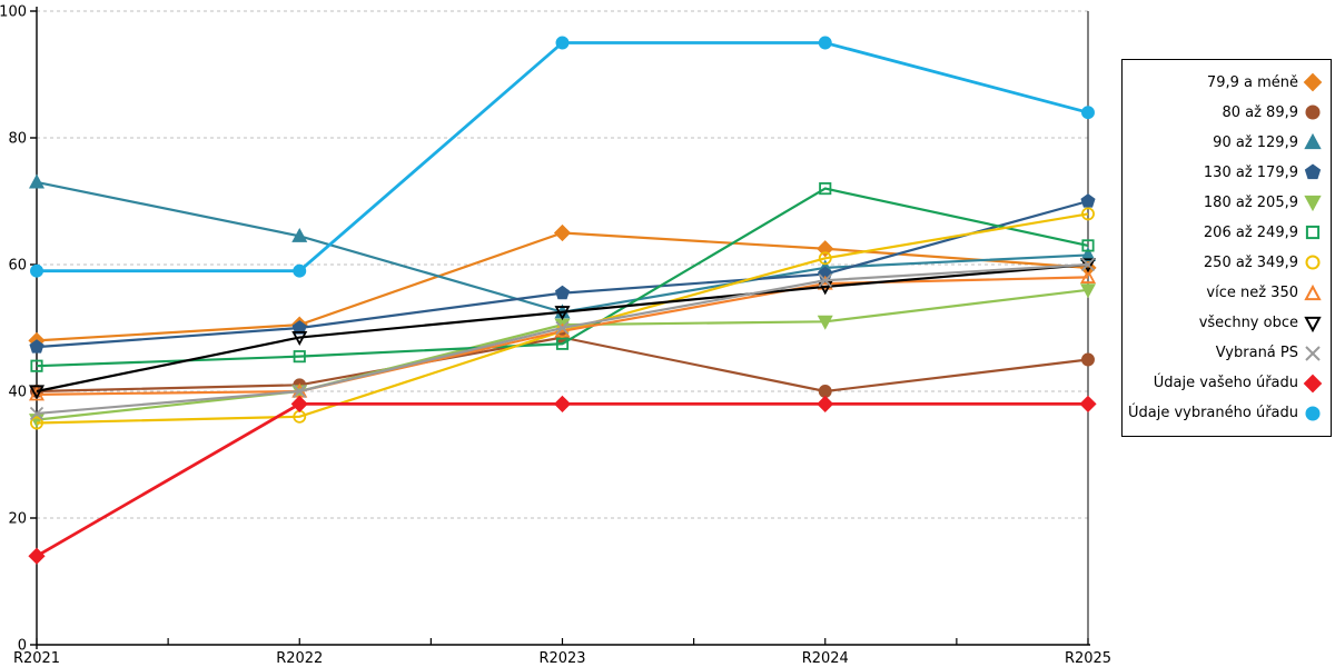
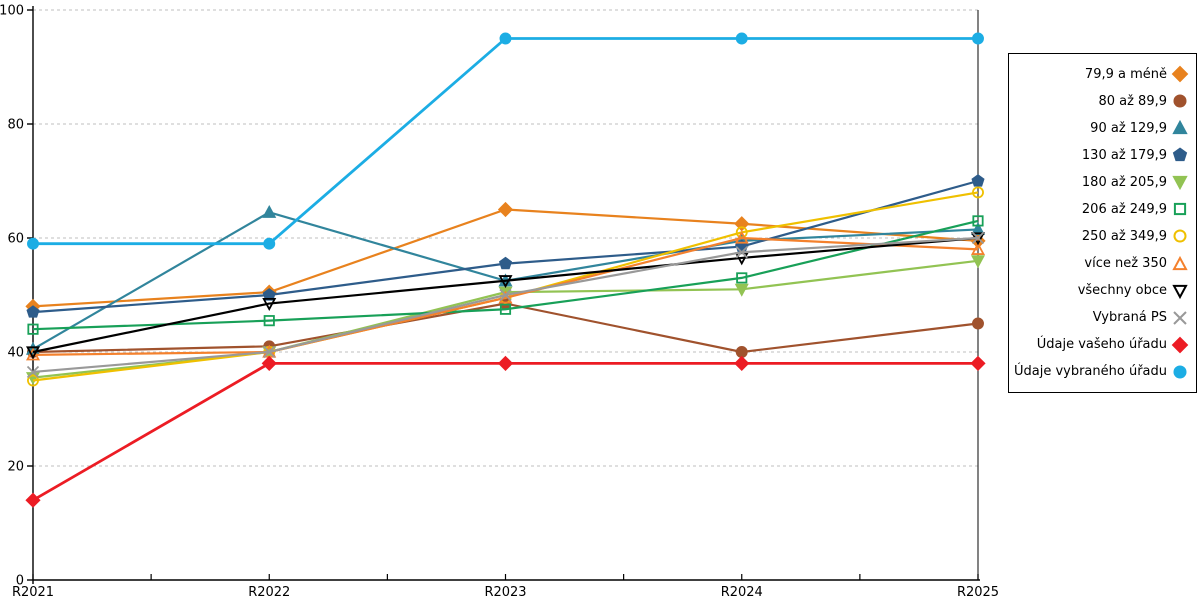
90 až 129,9/R2021: 73 -> 40
250 až 349,9/R2022: 36 -> 40
206 až 249,9/R2024: 72 -> 53
více než 350/R2024: 57 -> 60
Údaje vybraného úřadu/R2025: 84 -> 95
